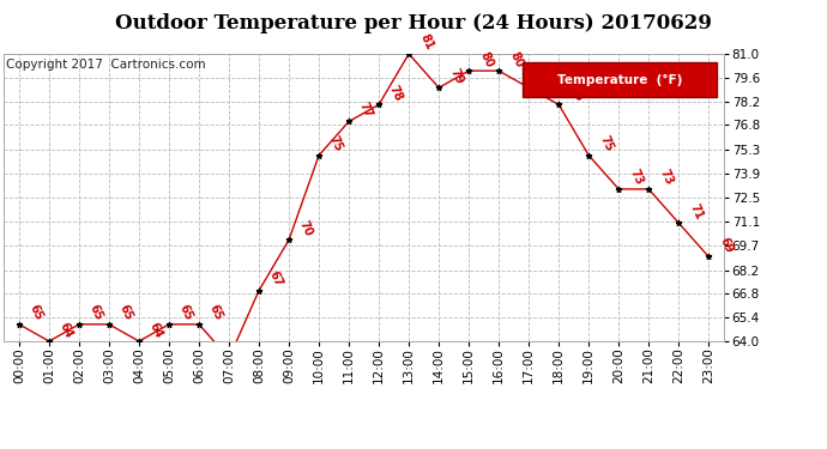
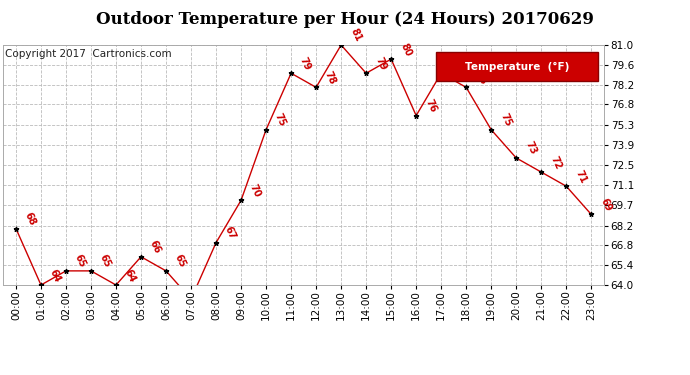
00:00: 65 -> 68
05:00: 65 -> 66
11:00: 77 -> 79
16:00: 80 -> 76
21:00: 73 -> 72
